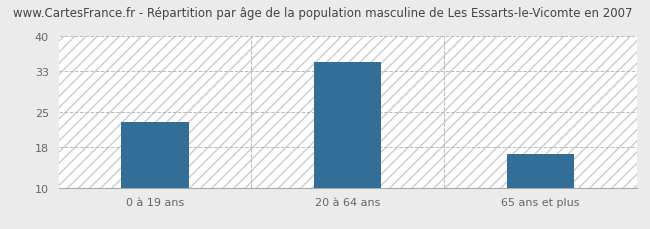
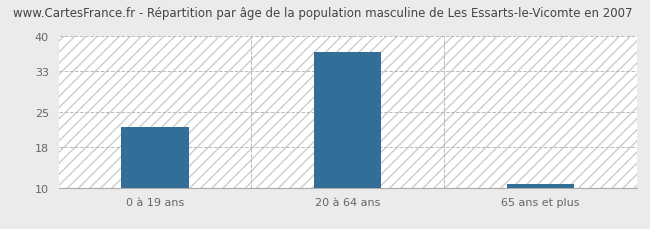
0 à 19 ans: 23.0 -> 22.0
20 à 64 ans: 34.8 -> 36.8
65 ans et plus: 16.6 -> 10.8
